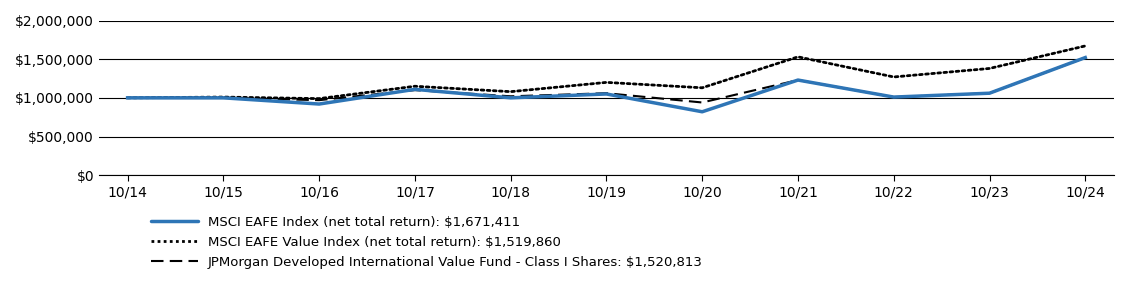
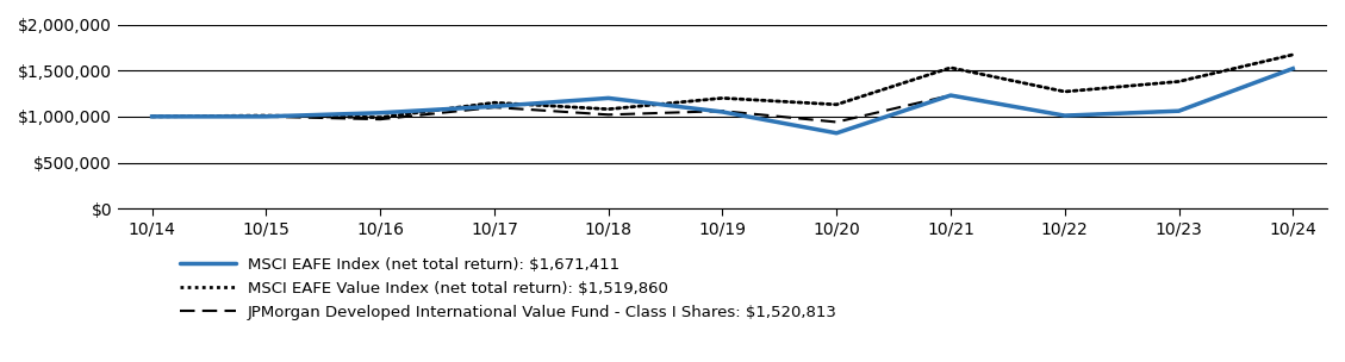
MSCI EAFE Index (net total return): $1,671,411/10/16: $920,000 -> $1,040,000
MSCI EAFE Index (net total return): $1,671,411/10/18: $1,000,000 -> $1,200,000
